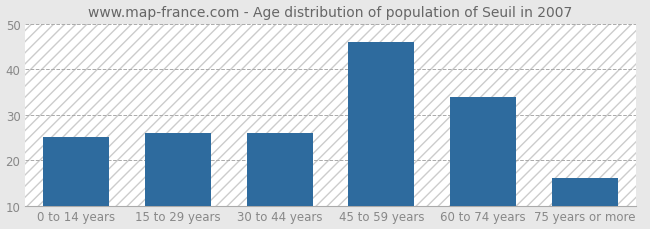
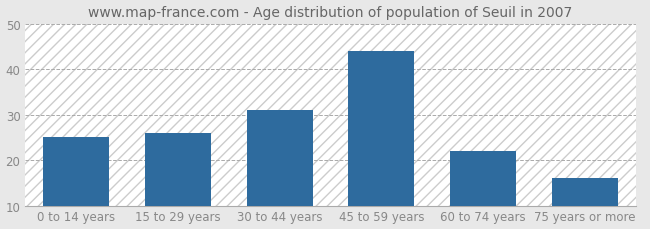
30 to 44 years: 26 -> 31
45 to 59 years: 46 -> 44
60 to 74 years: 34 -> 22
